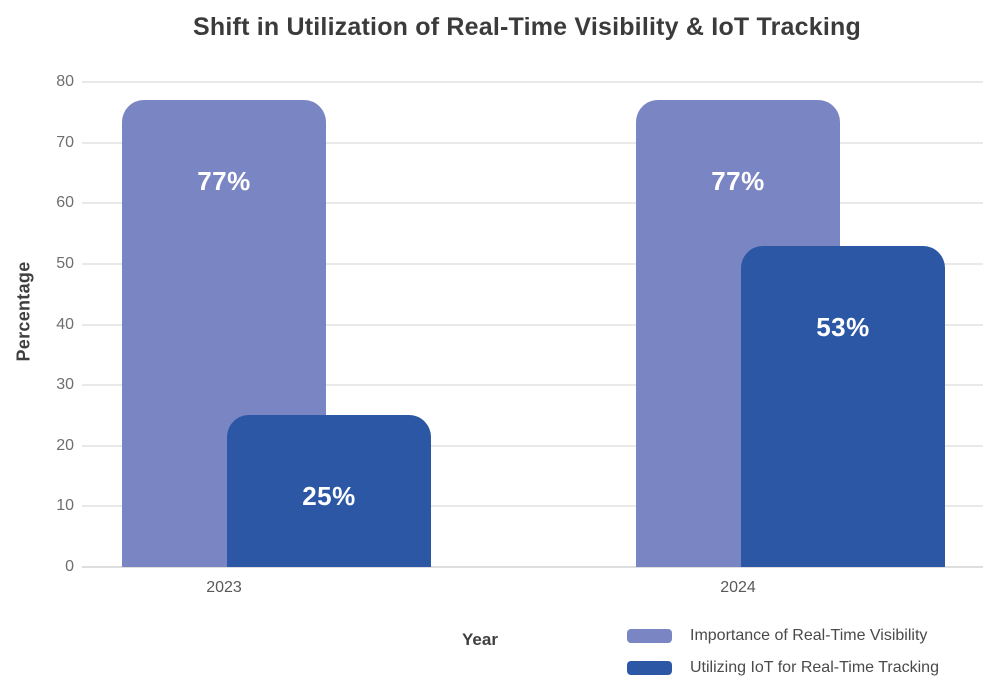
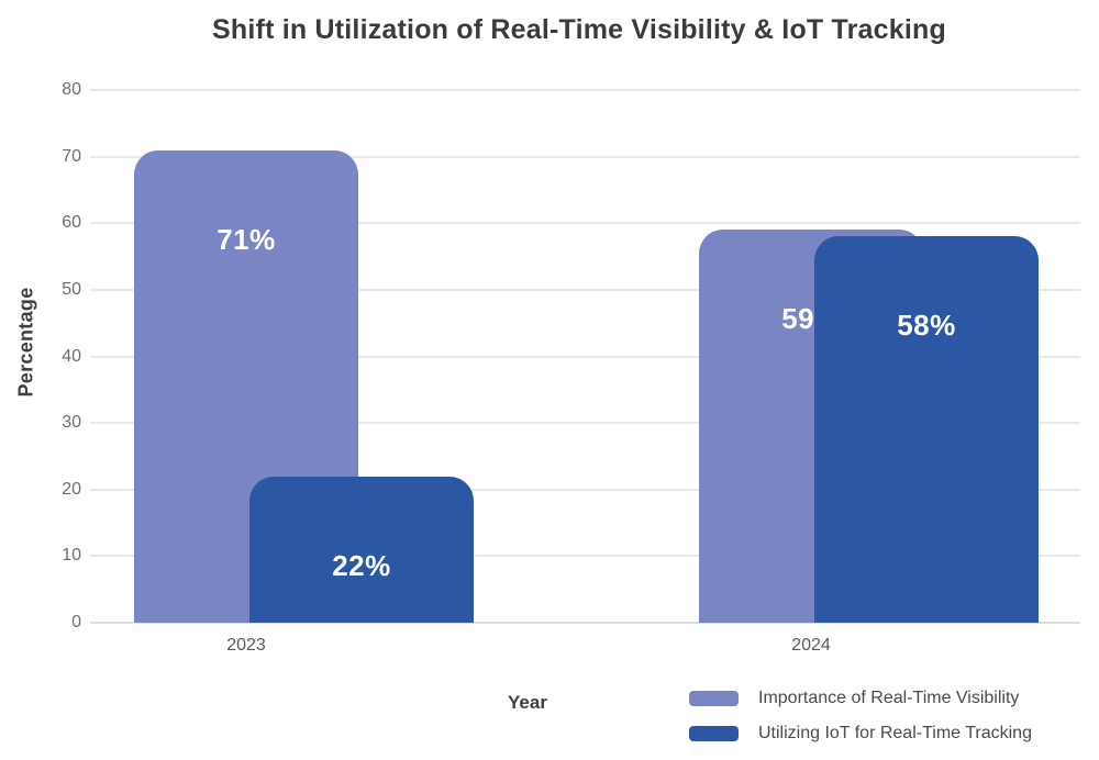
Importance of Real-Time Visibility/2023: 77% -> 71%
Utilizing IoT for Real-Time Tracking/2023: 25% -> 22%
Importance of Real-Time Visibility/2024: 77% -> 59%
Utilizing IoT for Real-Time Tracking/2024: 53% -> 58%
